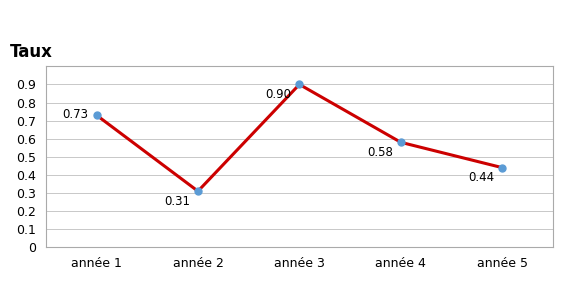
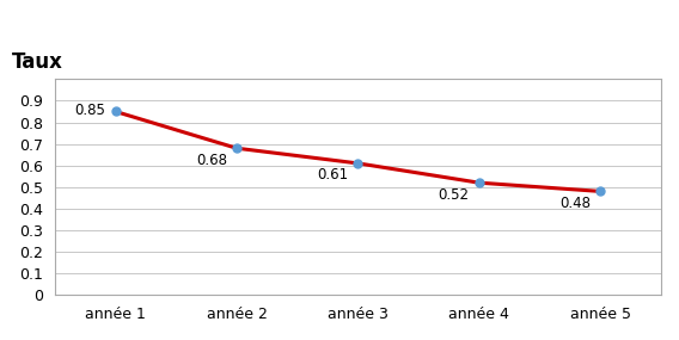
année 1: 0.73 -> 0.85
année 2: 0.31 -> 0.68
année 3: 0.90 -> 0.61
année 4: 0.58 -> 0.52
année 5: 0.44 -> 0.48
